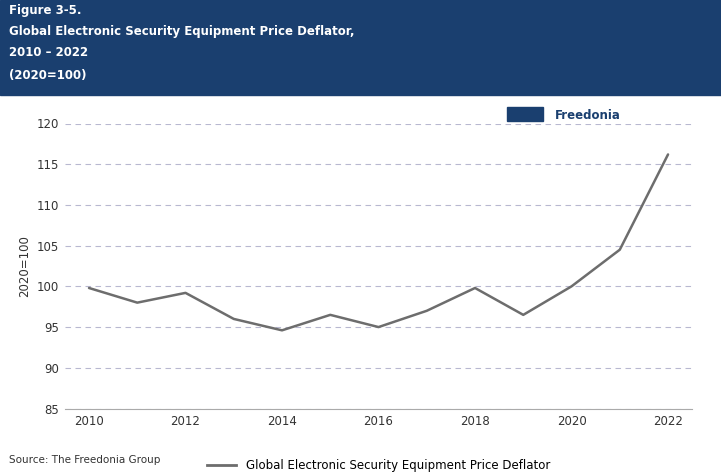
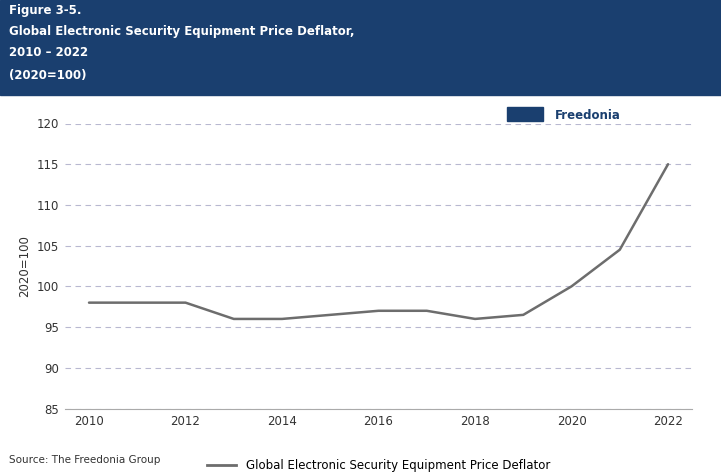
2010: 99.8 -> 98.0
2012: 99.2 -> 98.0
2014: 94.6 -> 96.0
2016: 95.0 -> 97.0
2018: 99.8 -> 96.0
2022: 116.2 -> 115.0
